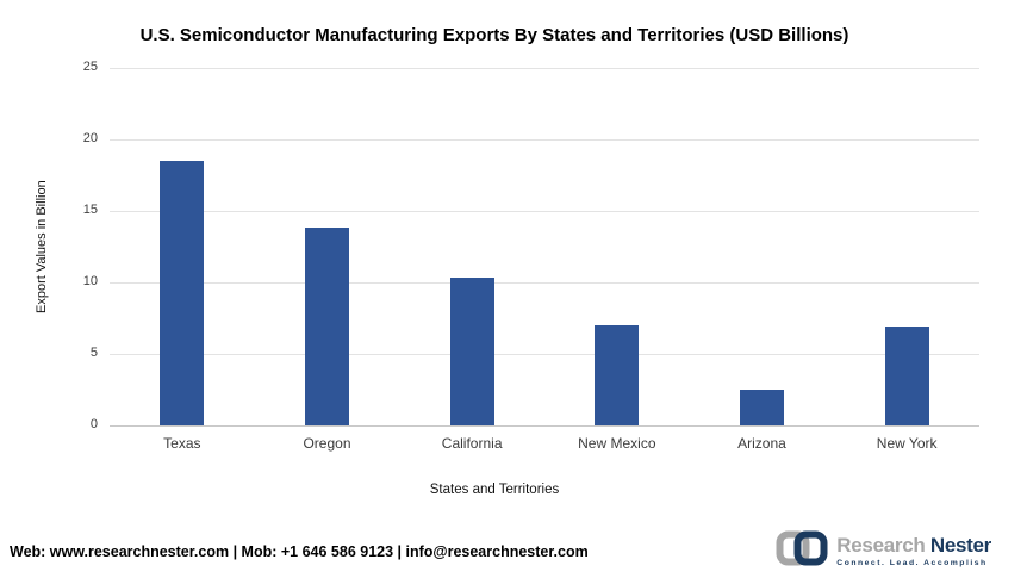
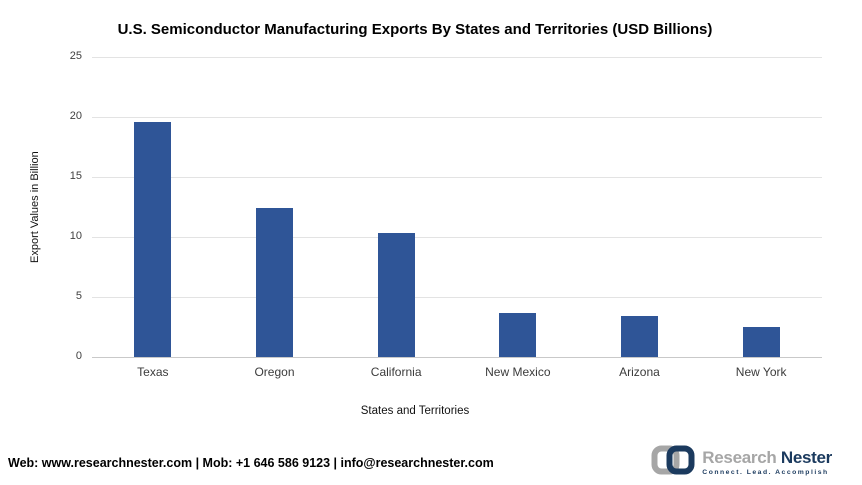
Texas: 18.5 -> 19.6
Oregon: 13.8 -> 12.4
New Mexico: 7.0 -> 3.7
Arizona: 2.5 -> 3.4
New York: 6.9 -> 2.5
